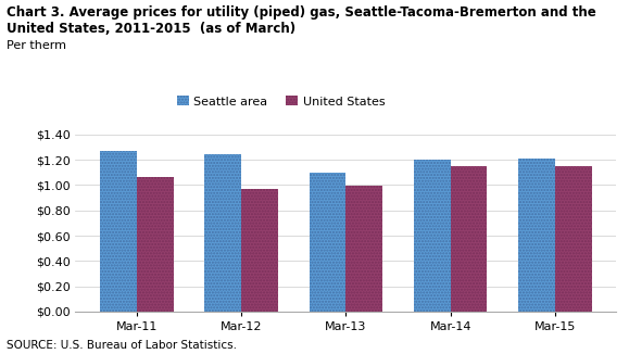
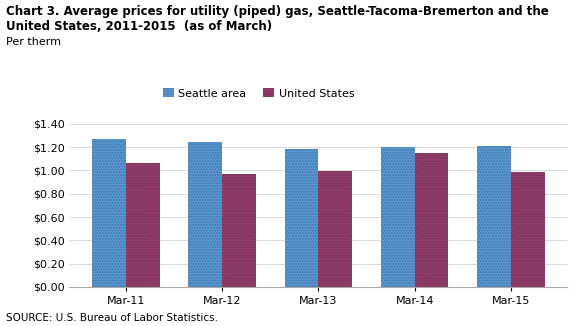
Seattle area/Mar-13: $1.10 -> $1.18
United States/Mar-15: $1.15 -> $0.98
